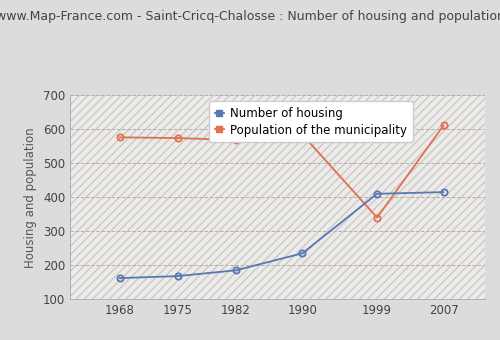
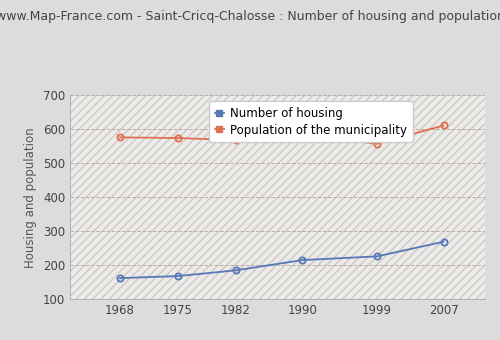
Number of housing/1990: 235 -> 215
Number of housing/1999: 410 -> 226
Population of the municipality/1999: 340 -> 557
Number of housing/2007: 415 -> 269
